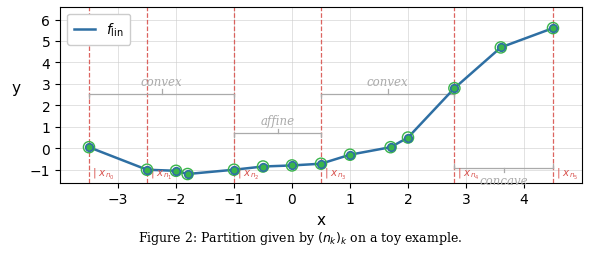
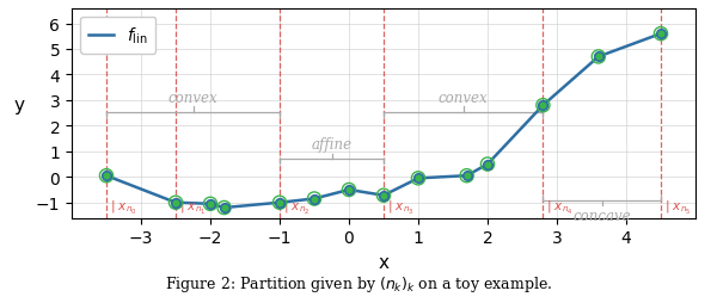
0: -0.80 -> -0.50
1: -0.30 -> -0.05
